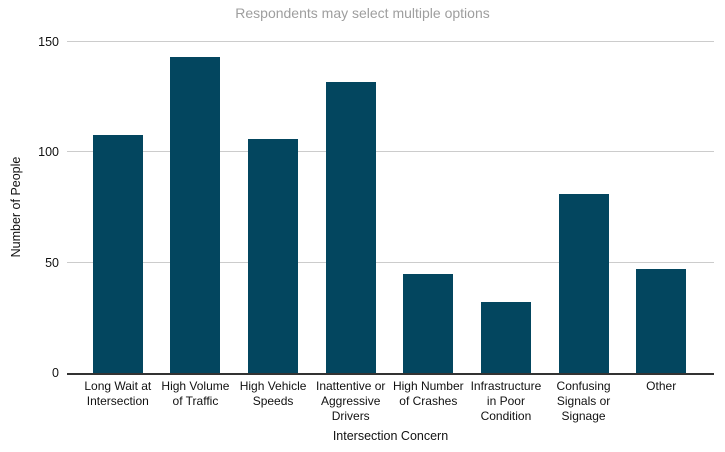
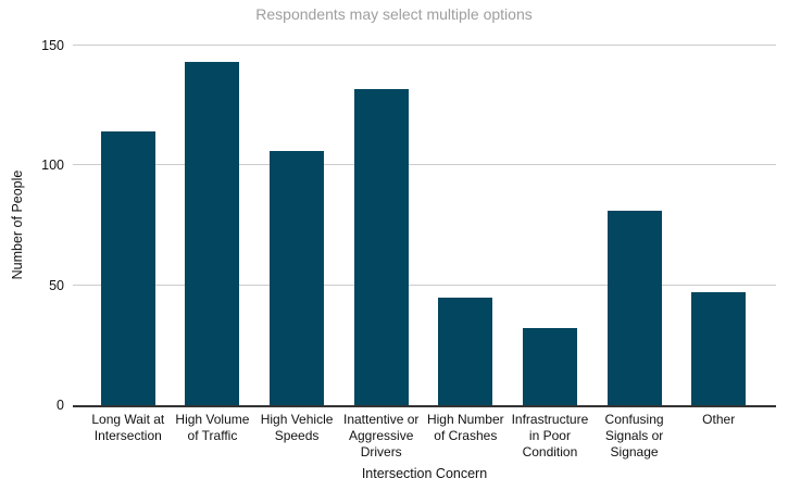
Long Wait at Intersection: 108 -> 114
